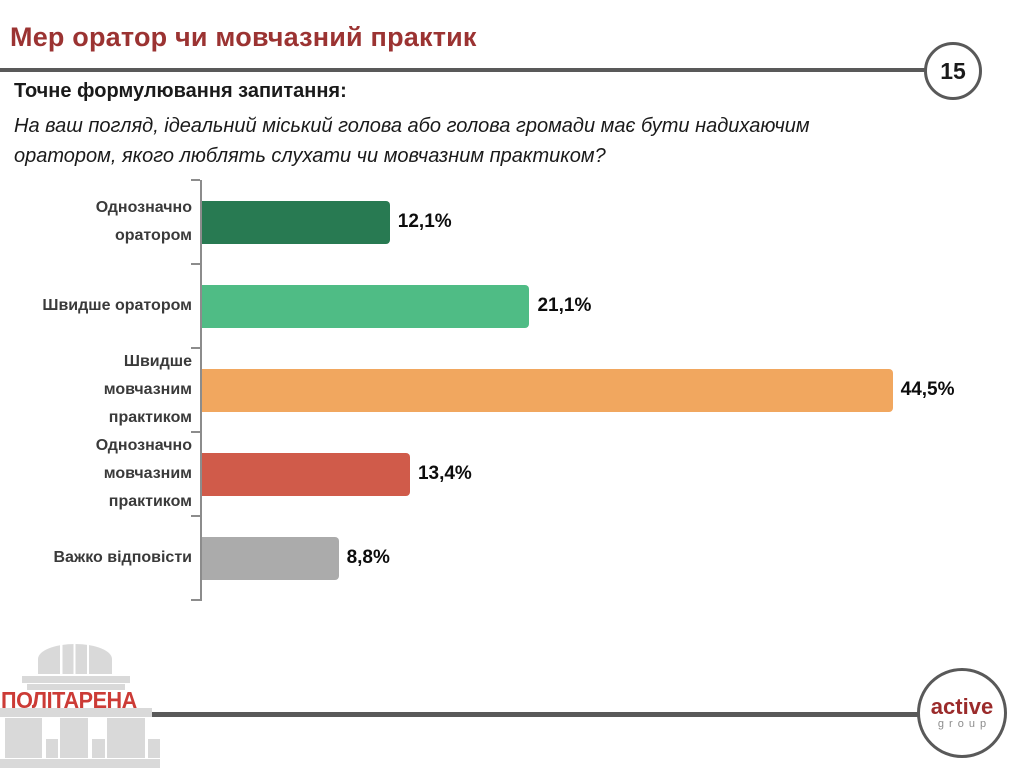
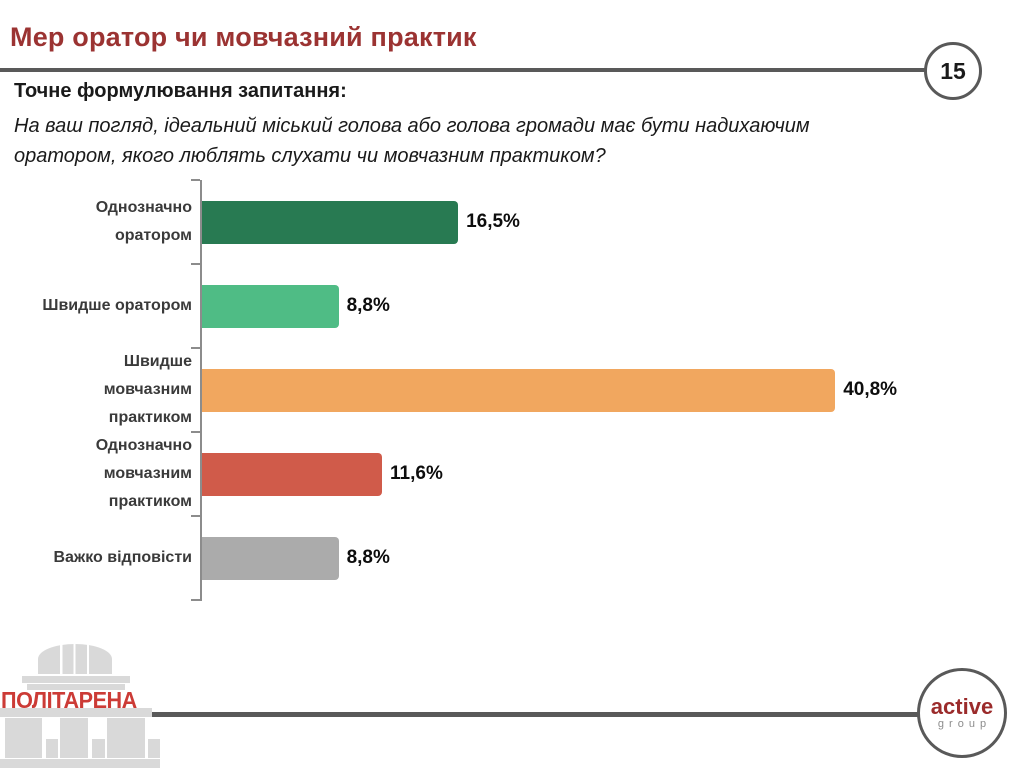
Однозначно оратором: 12,1% -> 16,5%
Швидше оратором: 21,1% -> 8,8%
Швидше мовчазним практиком: 44,5% -> 40,8%
Однозначно мовчазним практиком: 13,4% -> 11,6%
